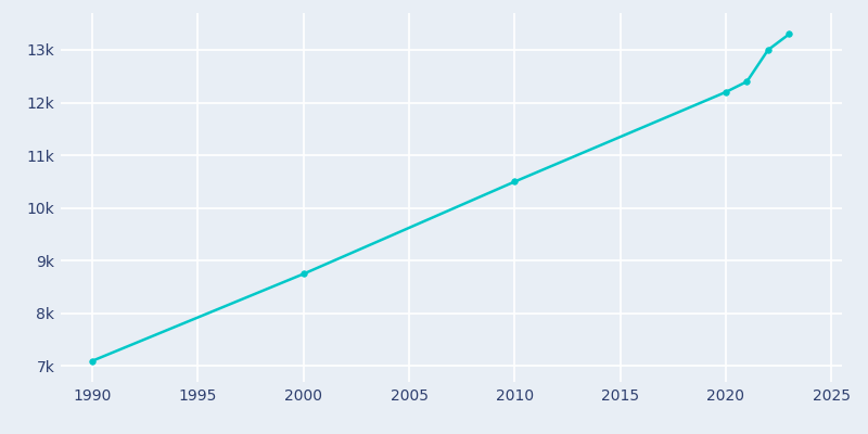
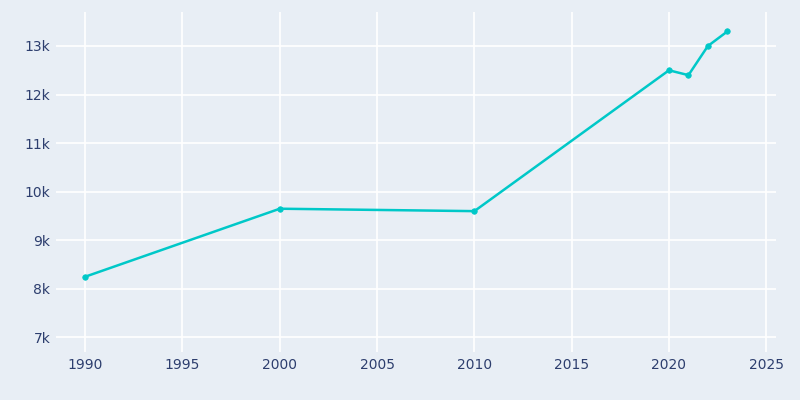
1990: 7.10k -> 8.25k
2000: 8.75k -> 9.65k
2010: 10.50k -> 9.60k
2020: 12.20k -> 12.50k
